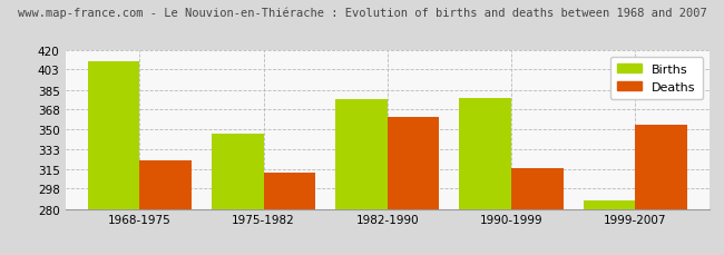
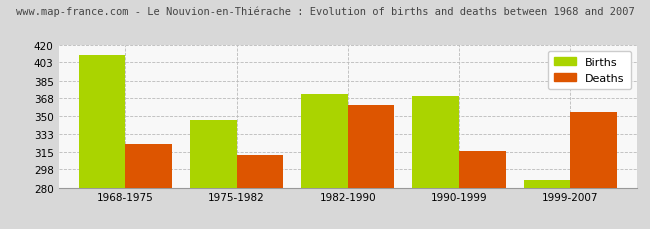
Births/1982-1990: 377 -> 372
Births/1990-1999: 378 -> 370
